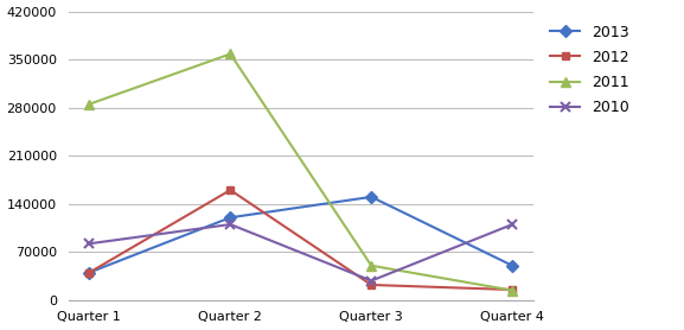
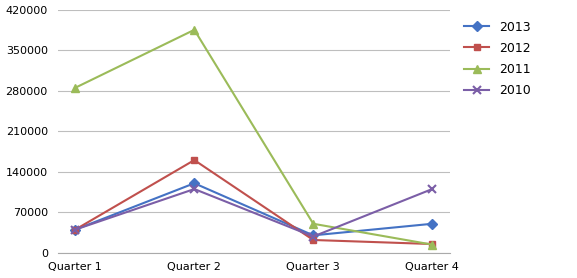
2010/Quarter 1: 82000 -> 40000
2011/Quarter 2: 358000 -> 385000
2013/Quarter 3: 150000 -> 30000
